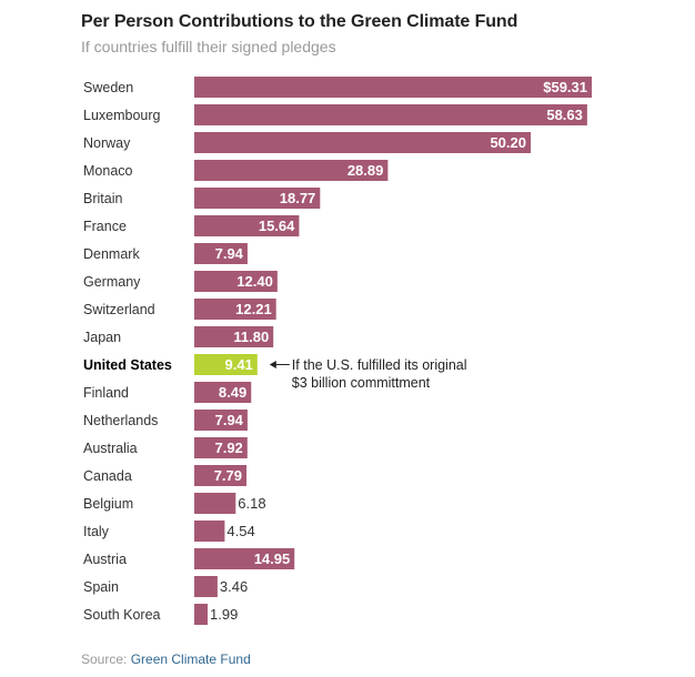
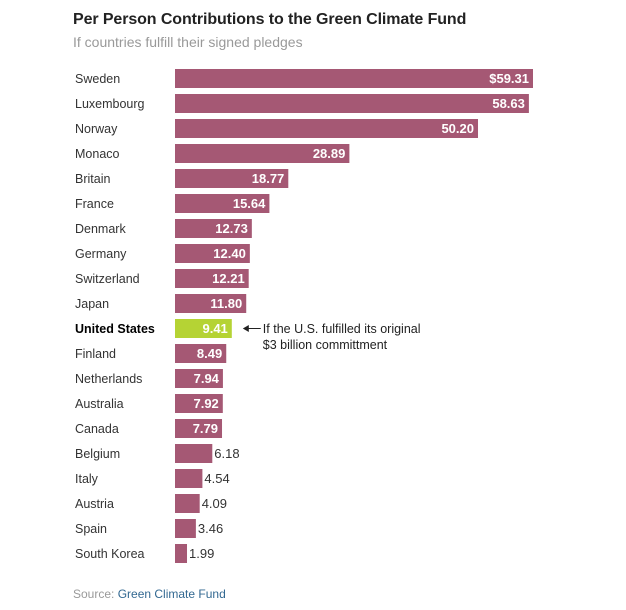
Denmark: 7.94 -> 12.73
Austria: 14.95 -> 4.09
